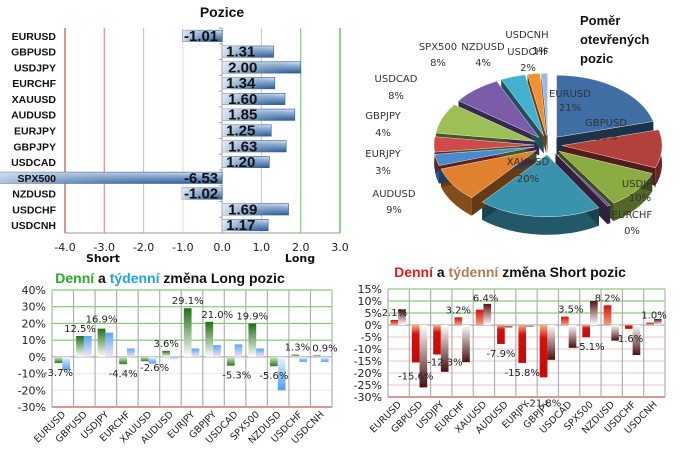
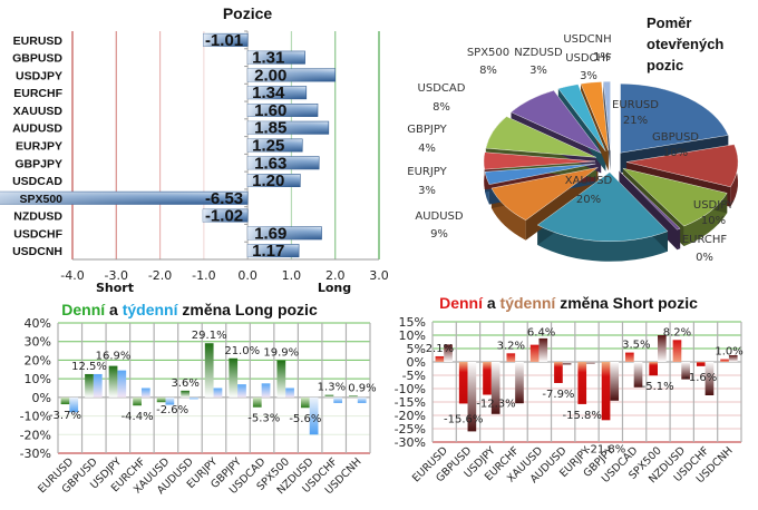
Poměr otevřených pozic/NZDUSD: 4% -> 3%
Poměr otevřených pozic/USDCHF: 2% -> 3%
